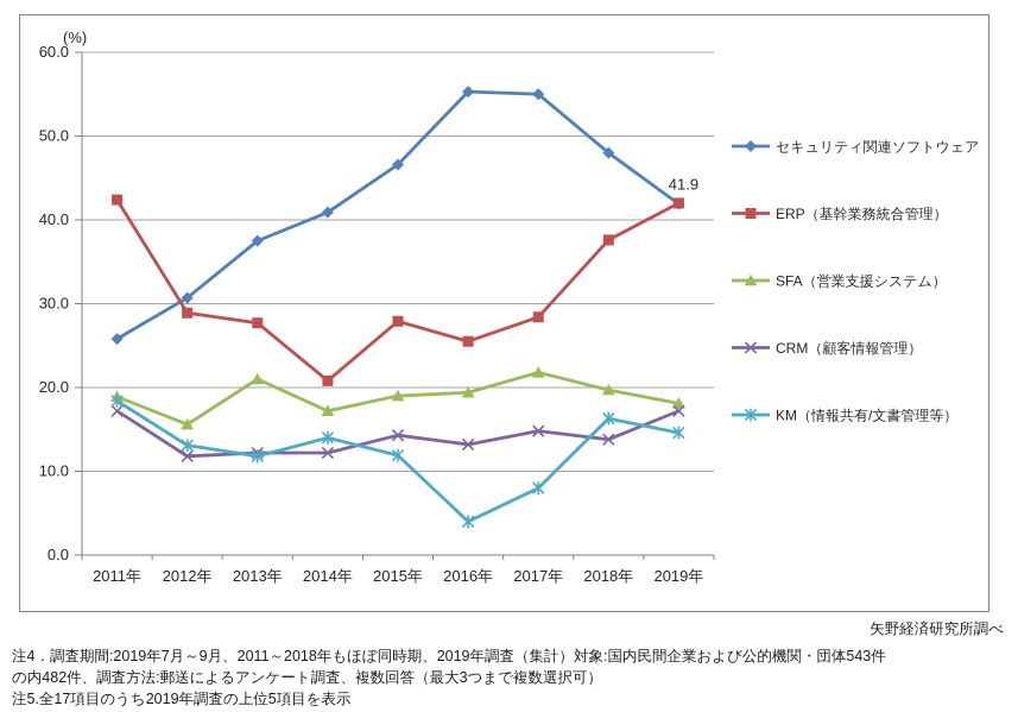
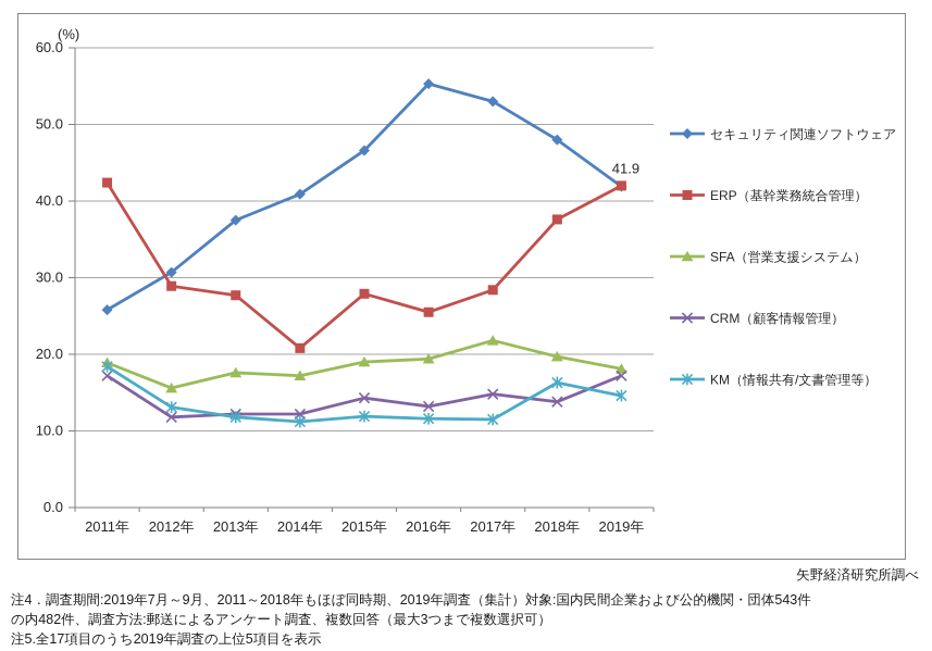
SFA（営業支援システム）/2013年: 21 -> 18
KM（情報共有/文書管理等）/2014年: 14 -> 11
KM（情報共有/文書管理等）/2016年: 4 -> 12
セキュリティ関連ソフトウェア/2017年: 55 -> 53
KM（情報共有/文書管理等）/2017年: 8 -> 12
